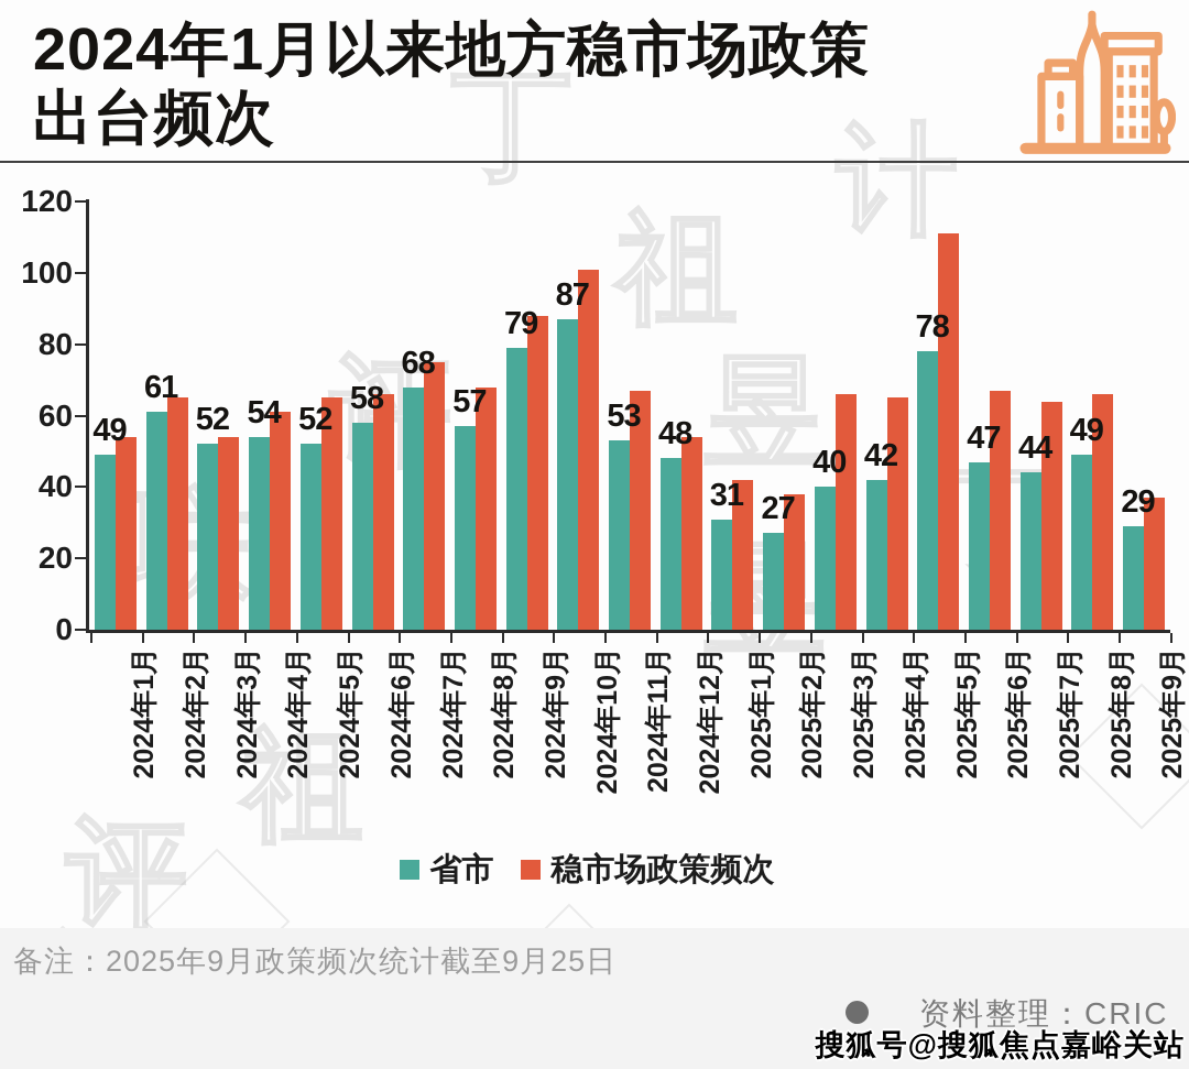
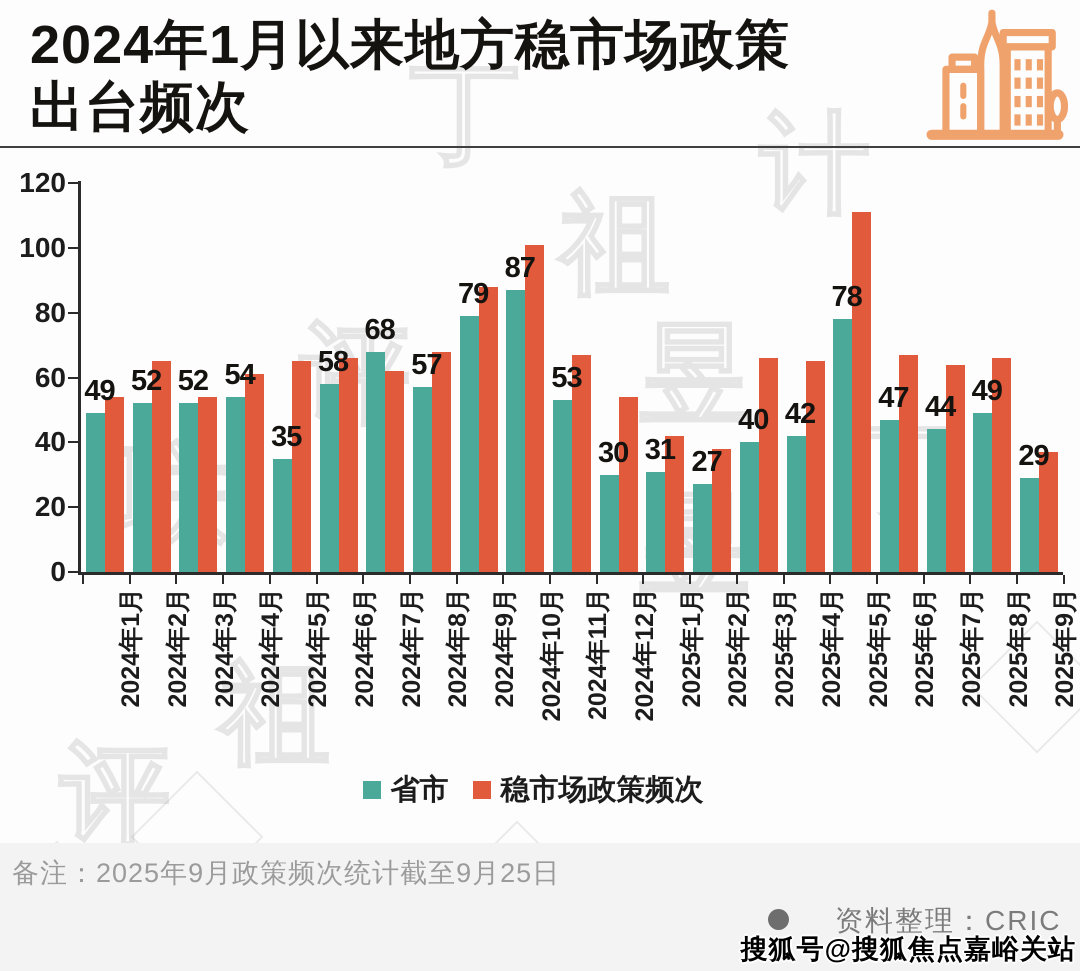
省市/2024年2月: 61 -> 52
省市/2024年5月: 52 -> 35
稳市场政策频次/2024年7月: 75 -> 62
省市/2024年12月: 48 -> 30
